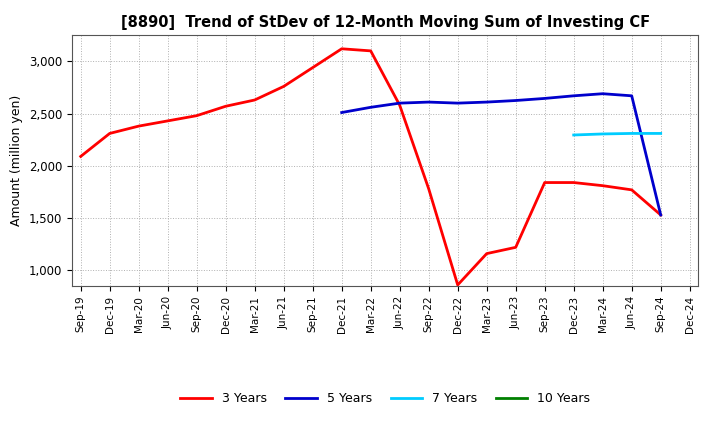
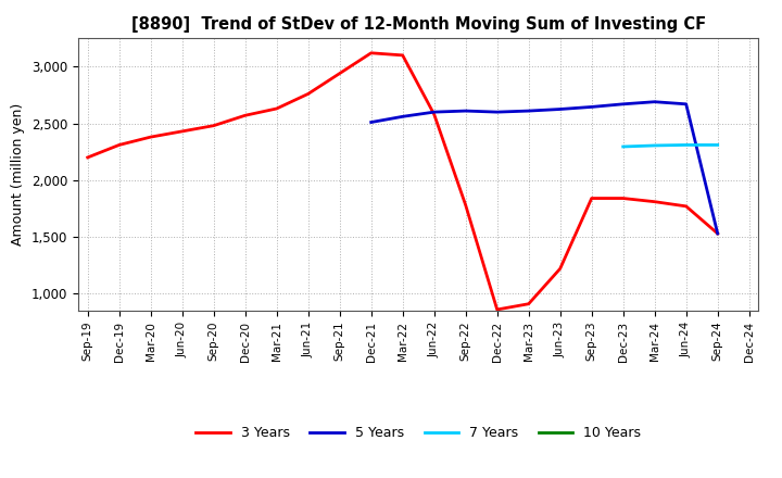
3 Years/Sep-19: 2,090 -> 2,200
3 Years/Mar-23: 1,160 -> 910
